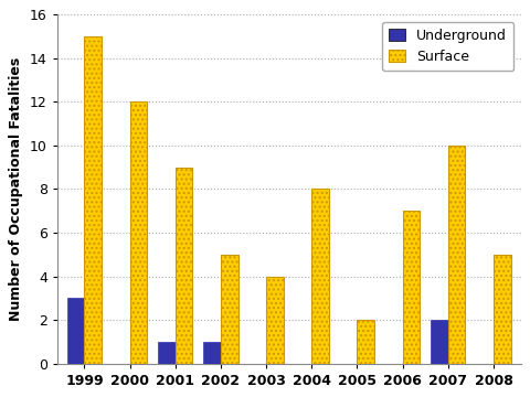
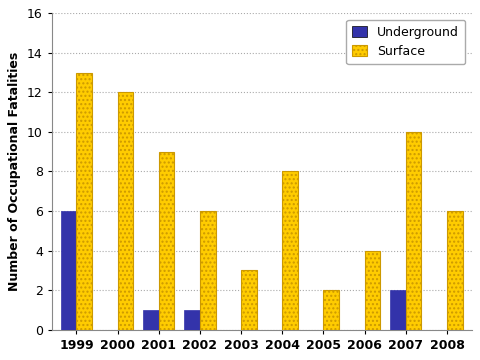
Underground/1999: 3 -> 6
Surface/1999: 15 -> 13
Surface/2002: 5 -> 6
Surface/2003: 4 -> 3
Surface/2006: 7 -> 4
Surface/2008: 5 -> 6
